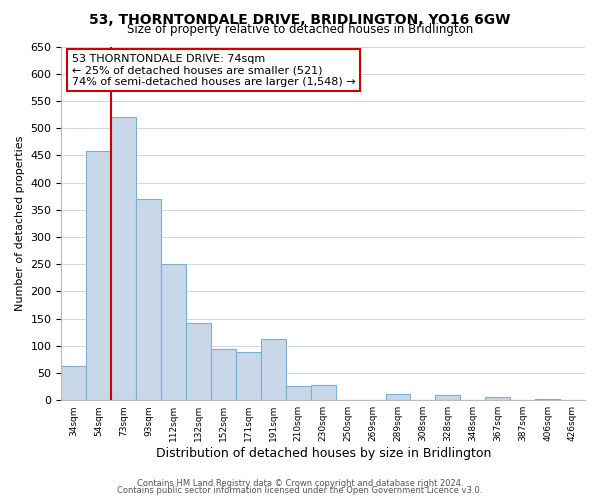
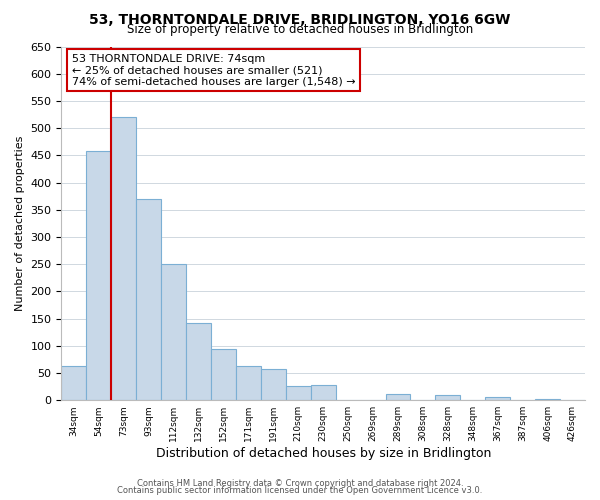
171sqm: 88 -> 62
191sqm: 112 -> 58
